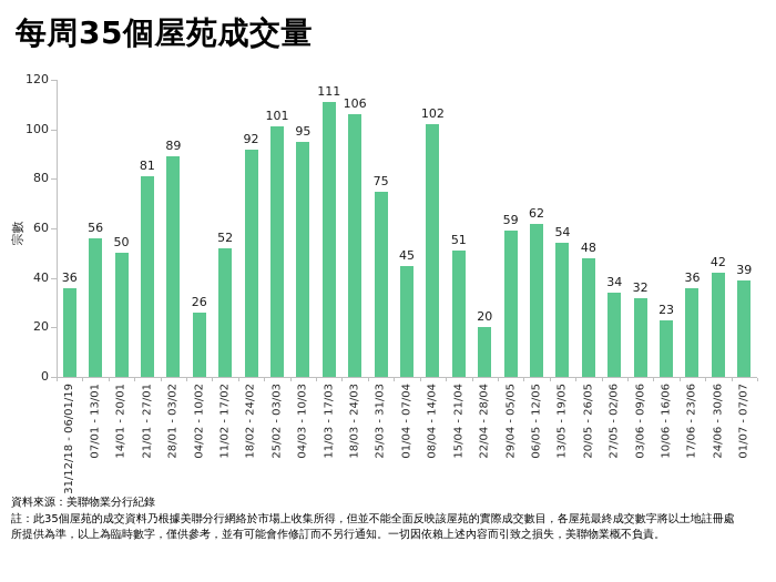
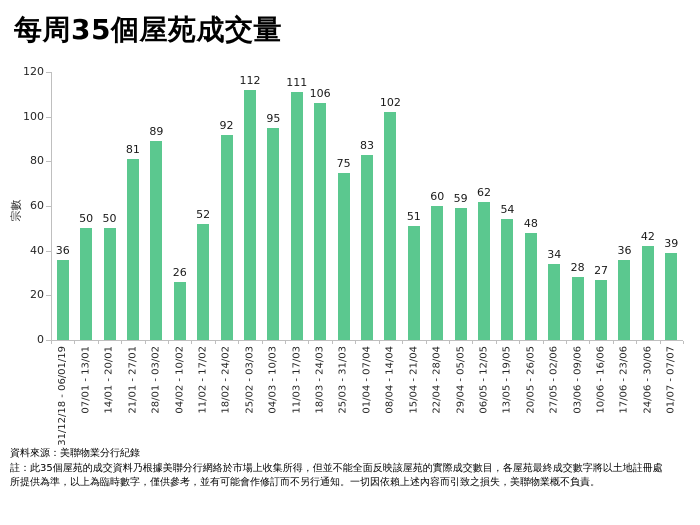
07/01 - 13/01: 56 -> 50
25/02 - 03/03: 101 -> 112
01/04 - 07/04: 45 -> 83
22/04 - 28/04: 20 -> 60
03/06 - 09/06: 32 -> 28
10/06 - 16/06: 23 -> 27
